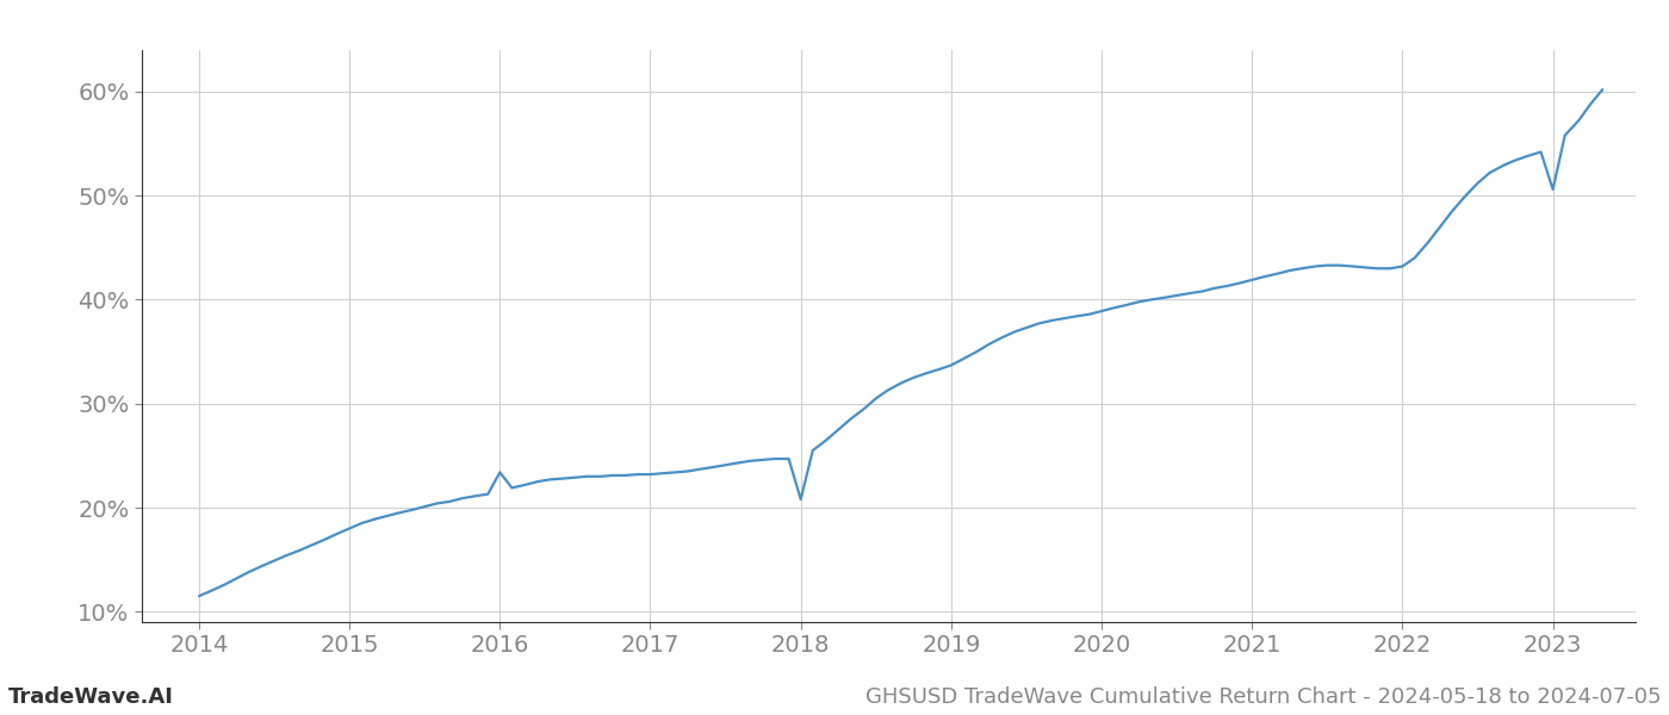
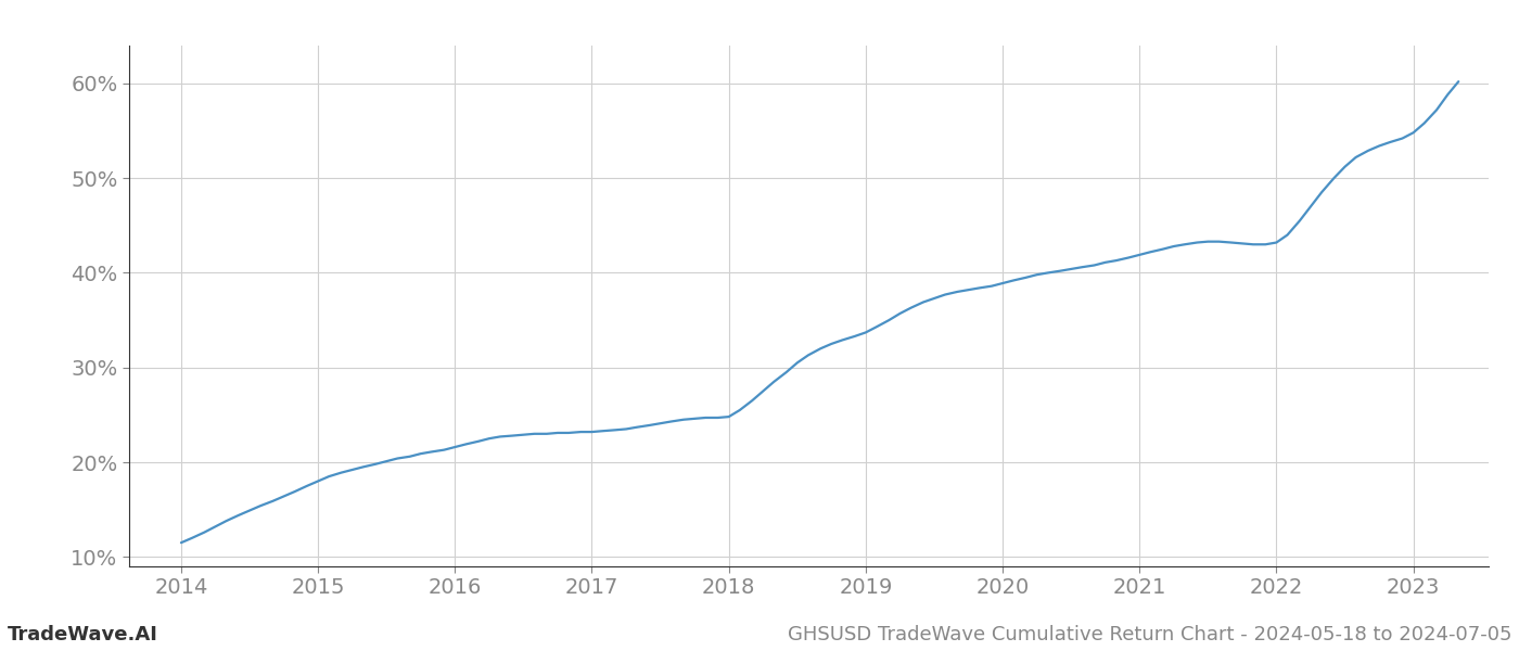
2016: 23.4% -> 21.6%
2018: 20.8% -> 24.8%
2023: 50.6% -> 54.8%
